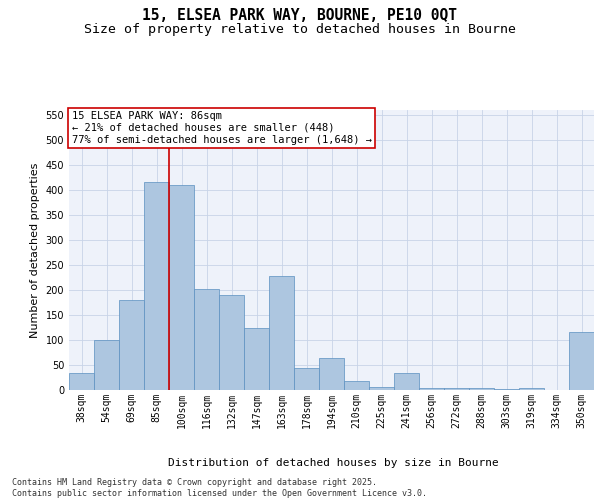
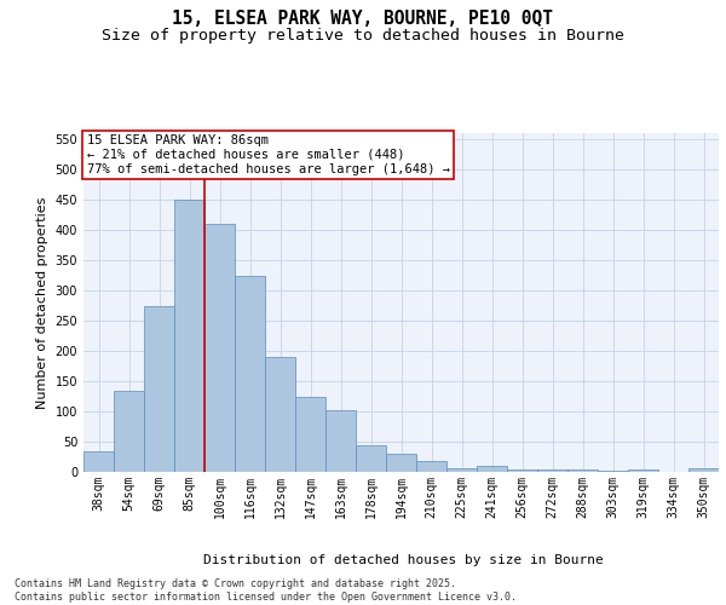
54sqm: 100 -> 135
69sqm: 180 -> 275
85sqm: 416 -> 450
116sqm: 202 -> 325
163sqm: 228 -> 103
194sqm: 64 -> 30
241sqm: 34 -> 10
350sqm: 116 -> 6
